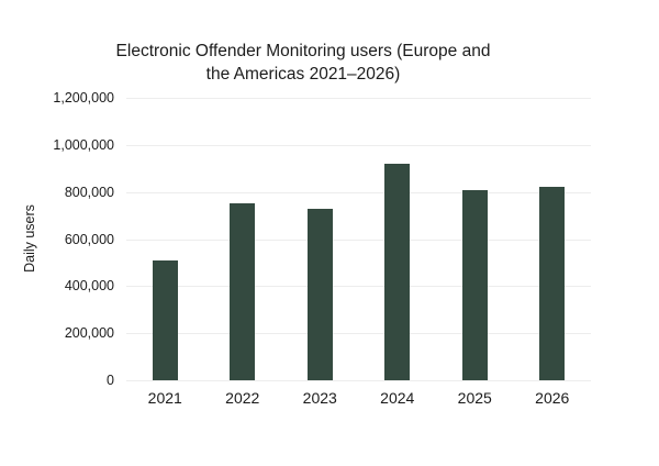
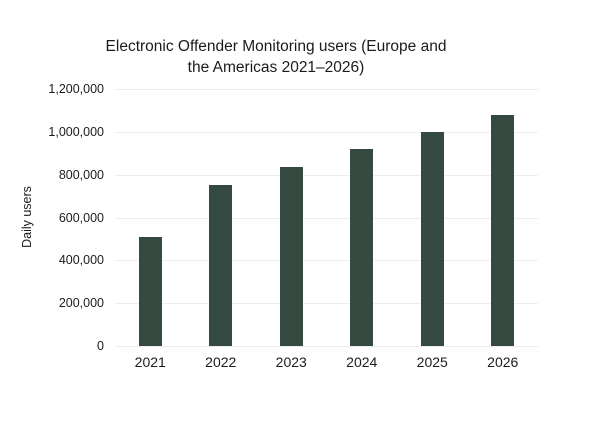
2023: 730000 -> 840000
2025: 810000 -> 1000000
2026: 820000 -> 1080000
